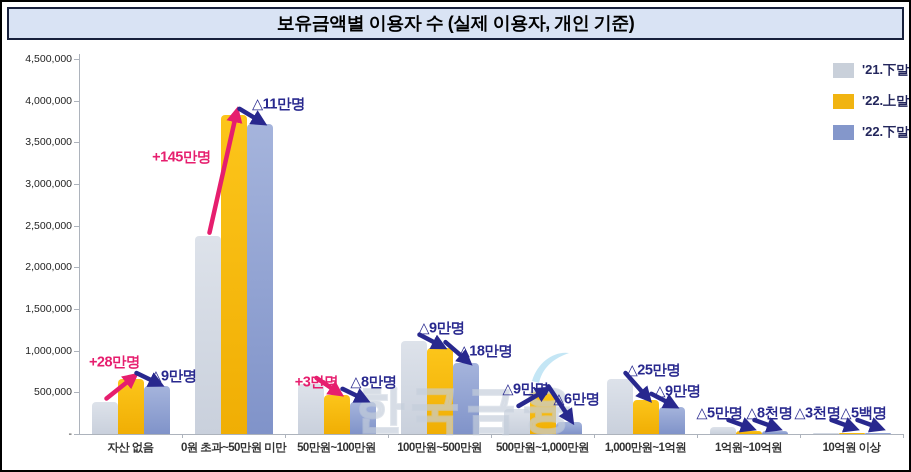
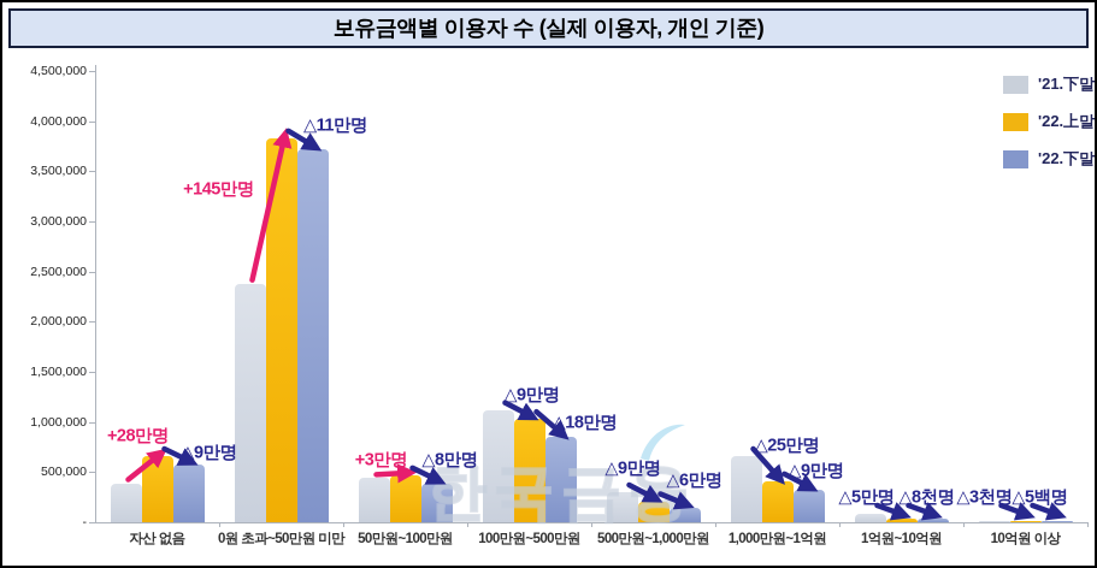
'21.下말/50만원~100만원: 600000 -> 400000
'22.上말/500만원~1,000만원: 500000 -> 200000
